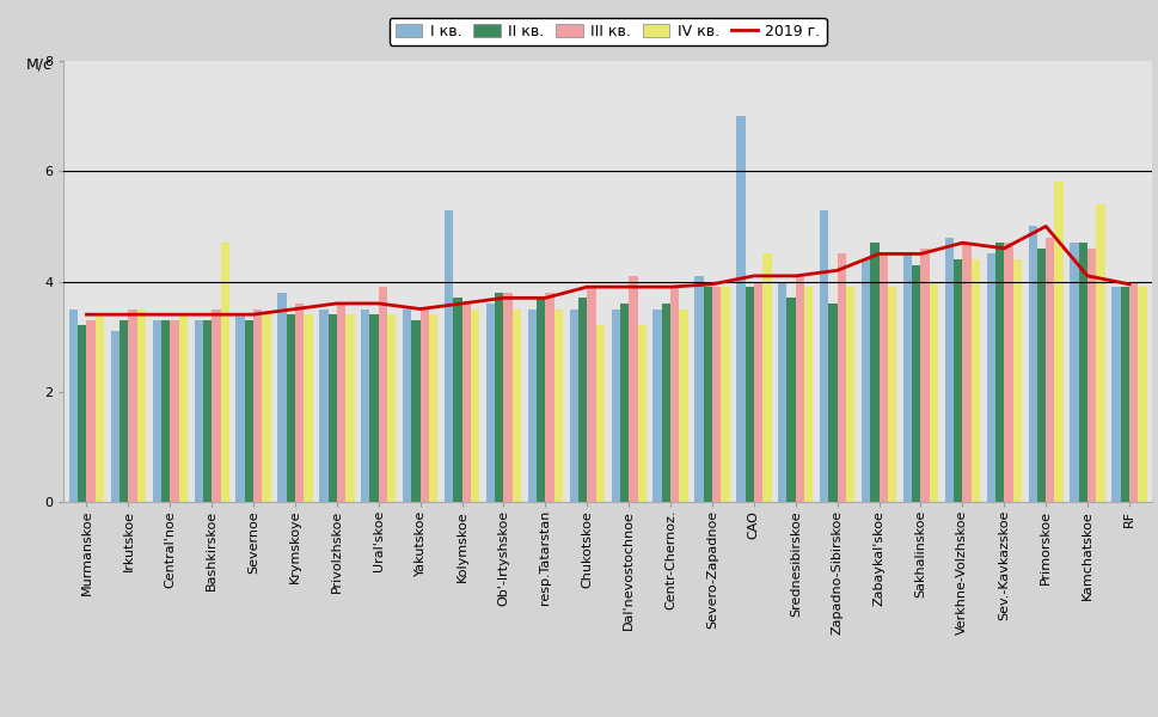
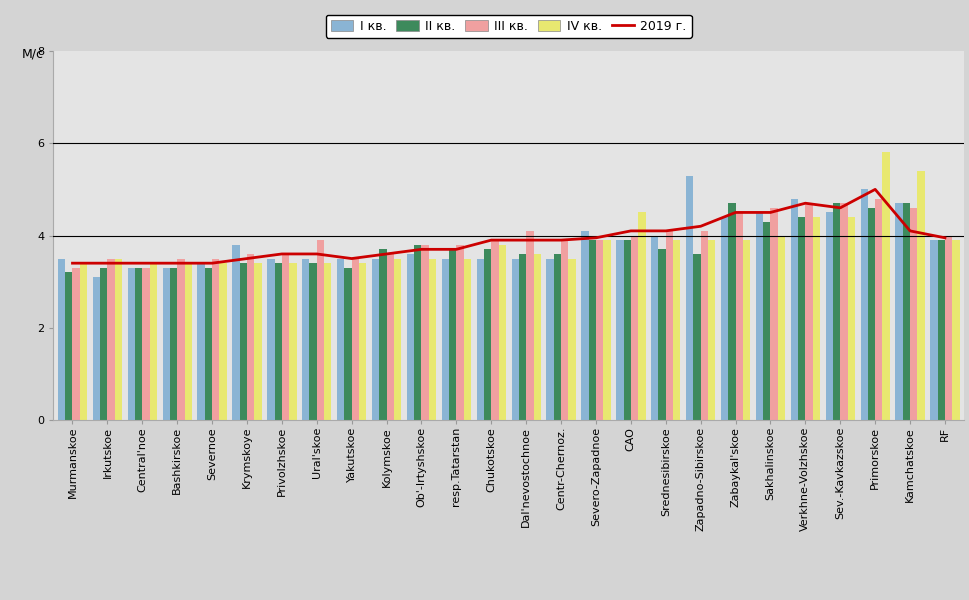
IV кв./Bashkirskoe: 4.7 -> 3.4
I кв./Kolymskoe: 5.3 -> 3.5
IV кв./Chukotskoe: 3.2 -> 3.8
IV кв./Dal'nevostochnoe: 3.2 -> 3.6
I кв./CAO: 7.0 -> 3.9
III кв./Zapadno-Sibirskoe: 4.5 -> 4.1
